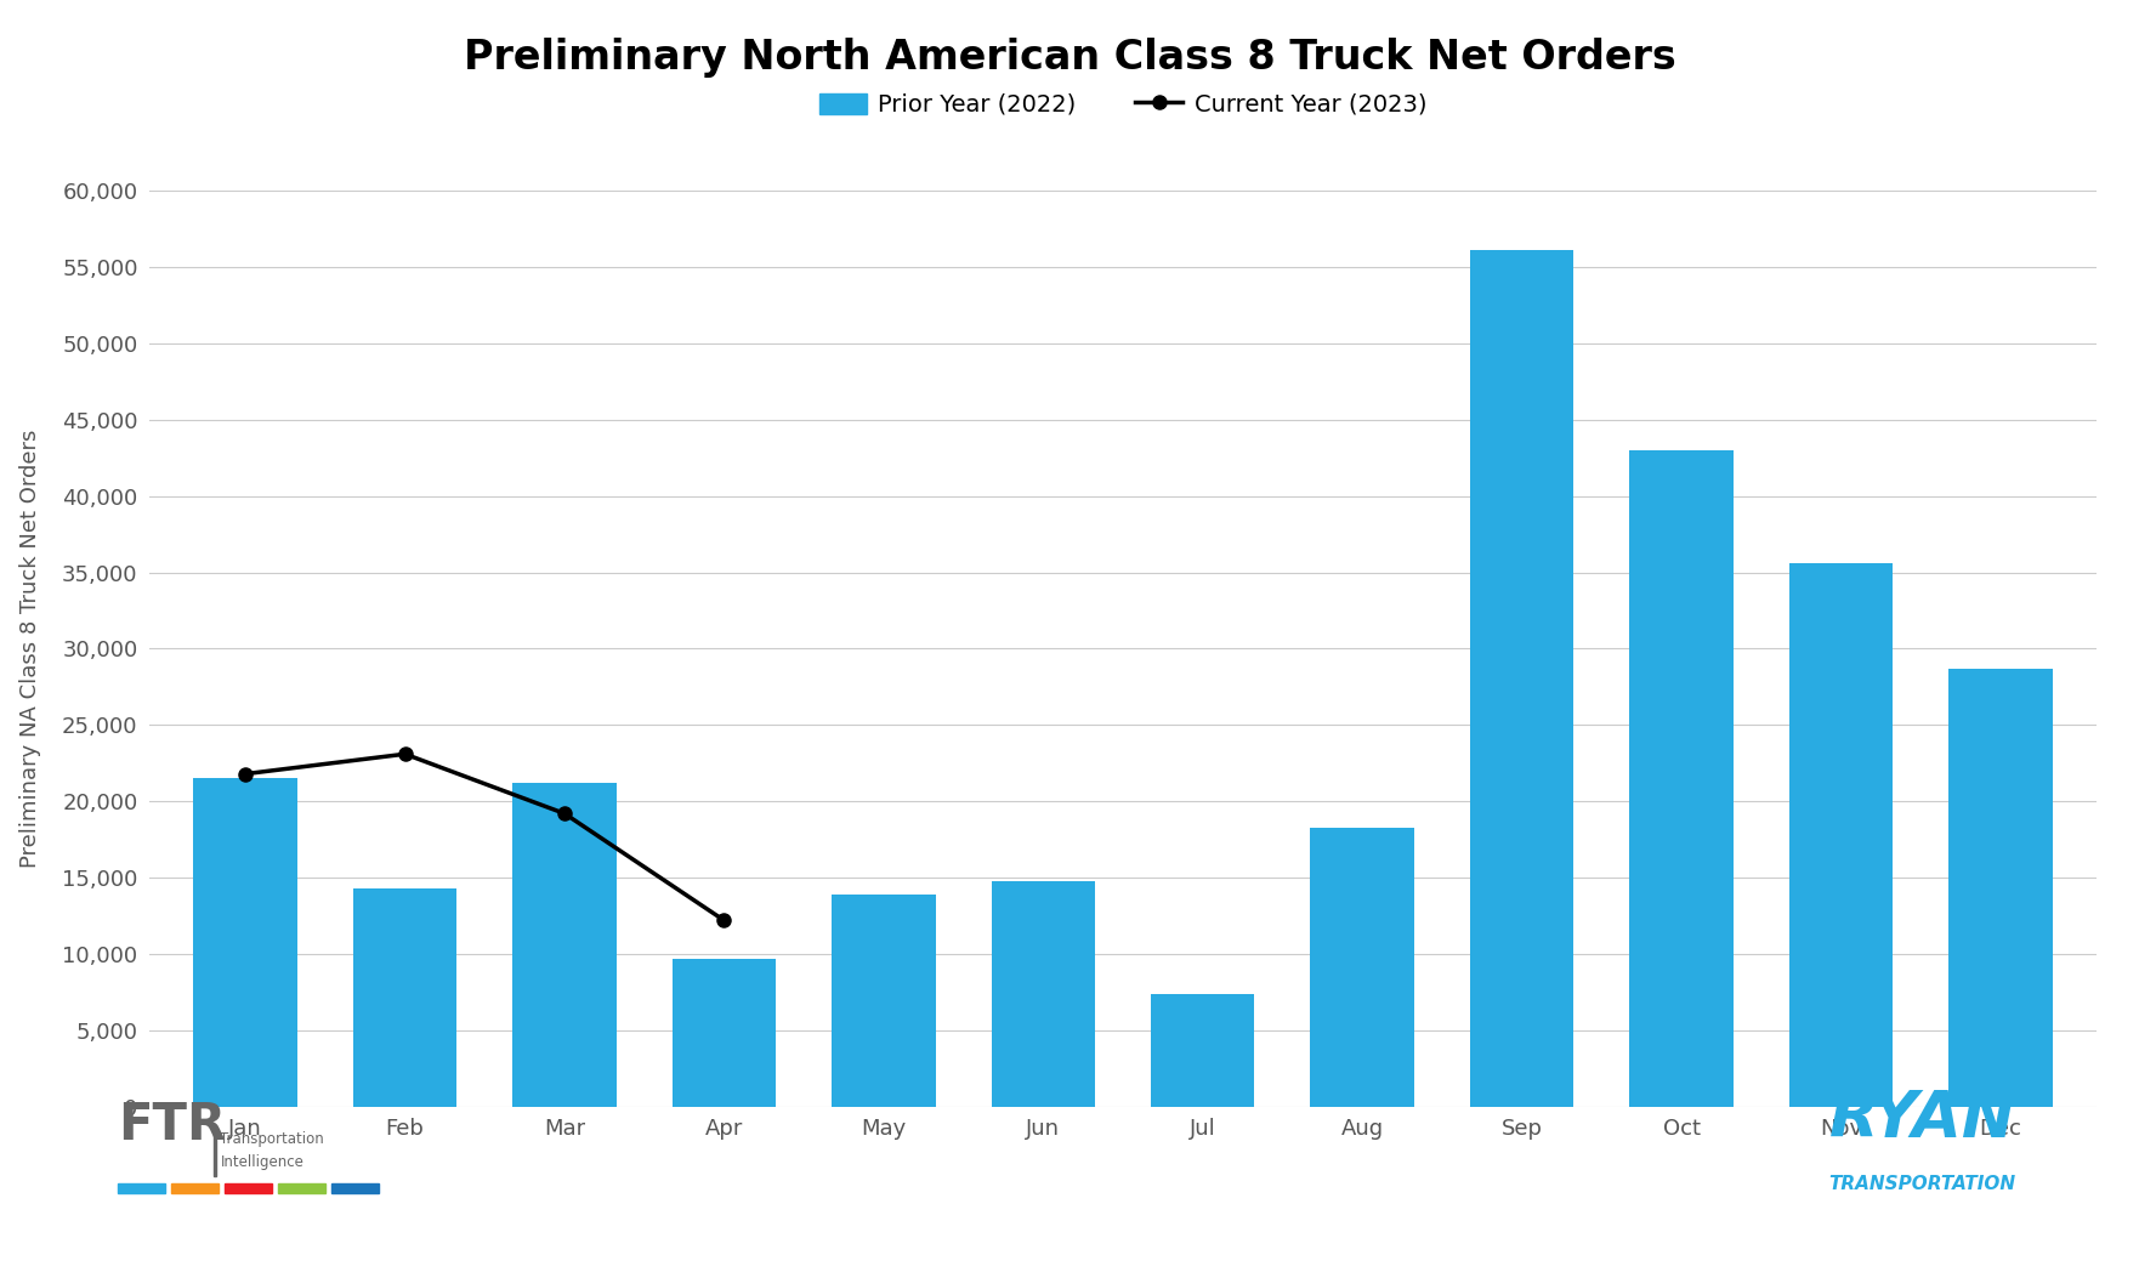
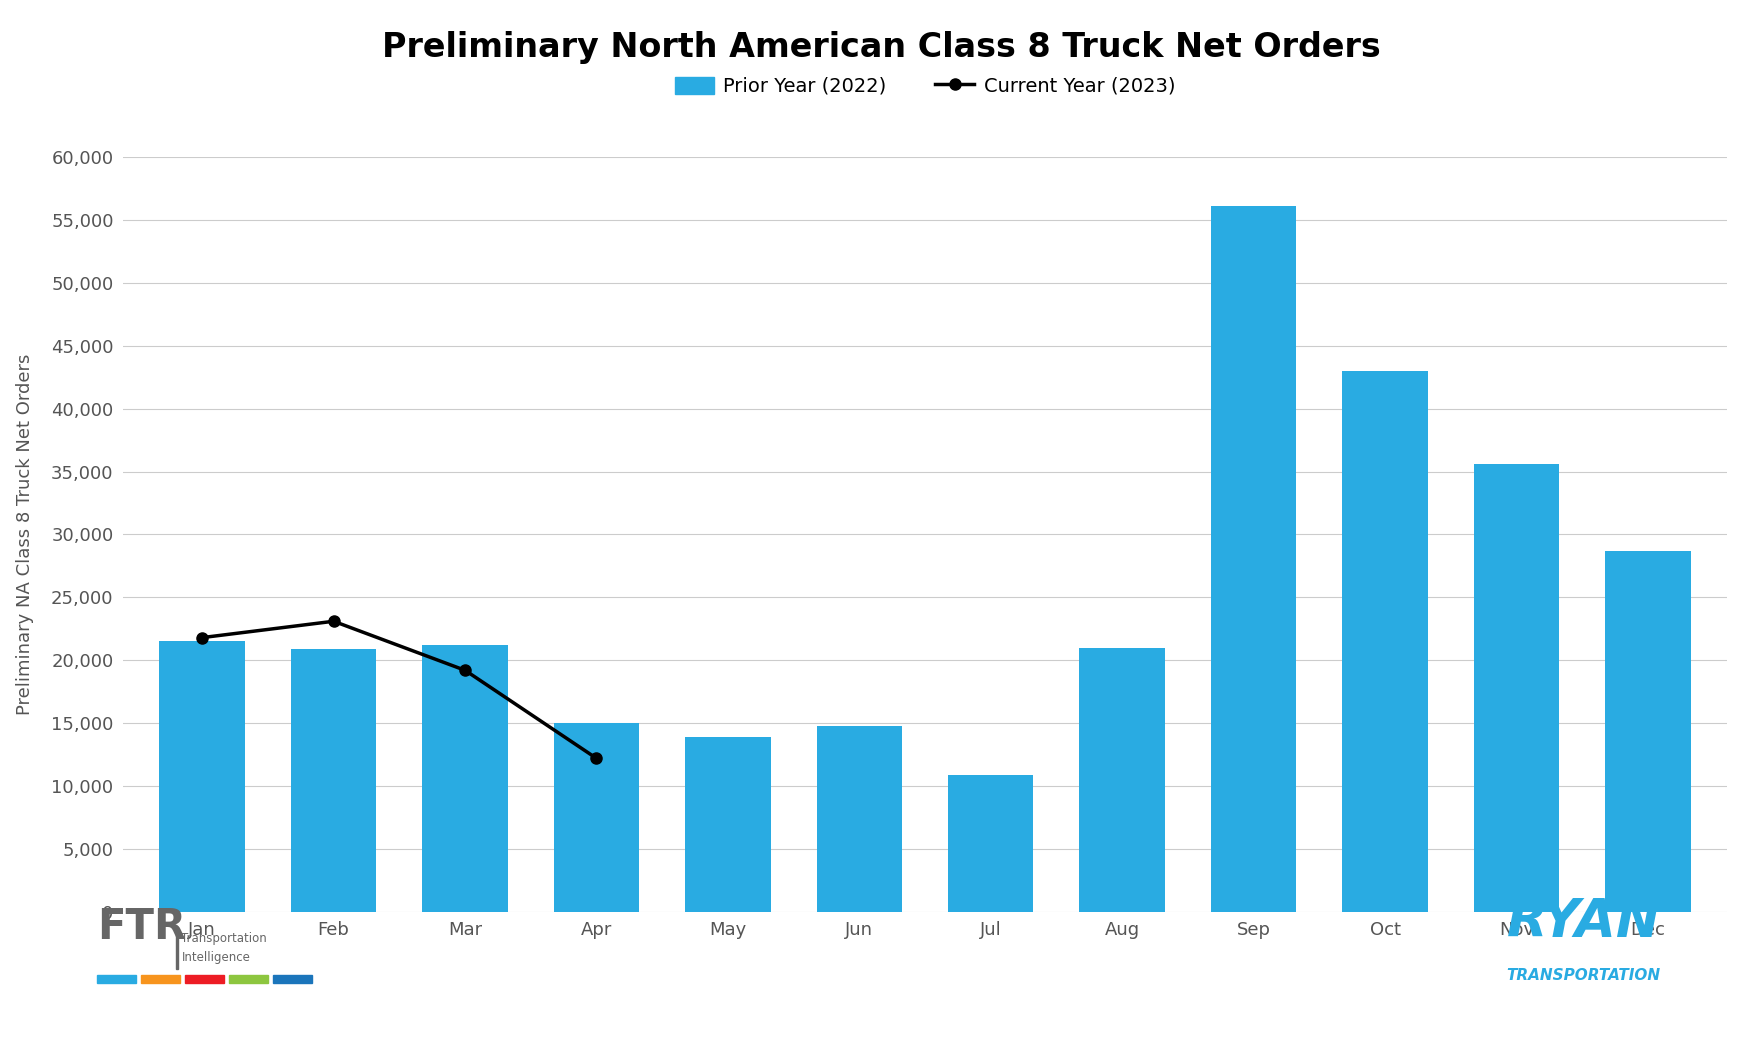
Prior Year (2022)/Feb: 14,300 -> 20,900
Prior Year (2022)/Apr: 9,700 -> 15,000
Prior Year (2022)/Jul: 7,400 -> 10,900
Prior Year (2022)/Aug: 18,300 -> 21,000
